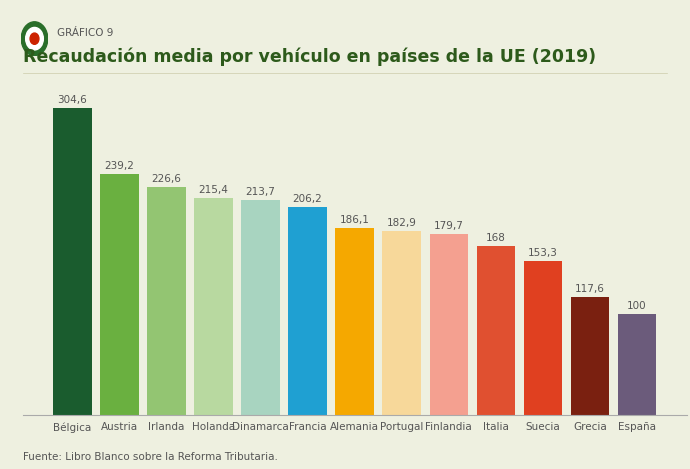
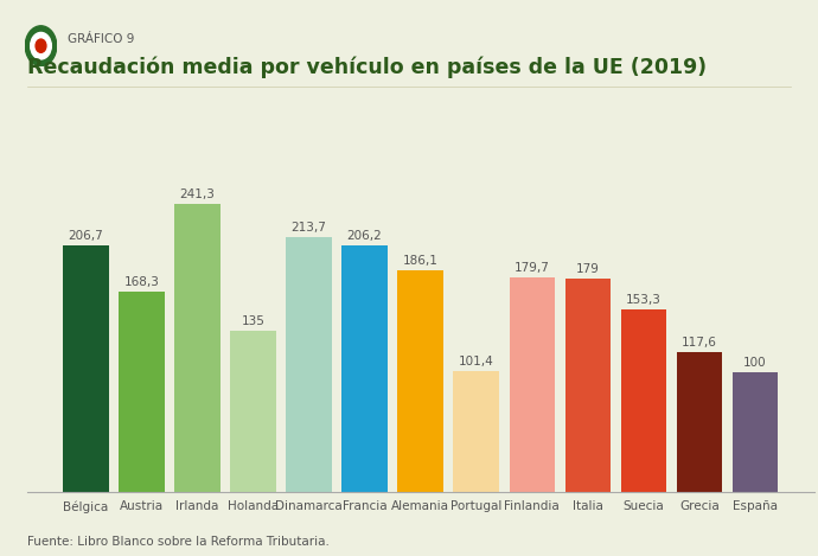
Bélgica: 304,6 -> 206,7
Austria: 239,2 -> 168,3
Irlanda: 226,6 -> 241,3
Holanda: 215,4 -> 135
Portugal: 182,9 -> 101,4
Italia: 168 -> 179
